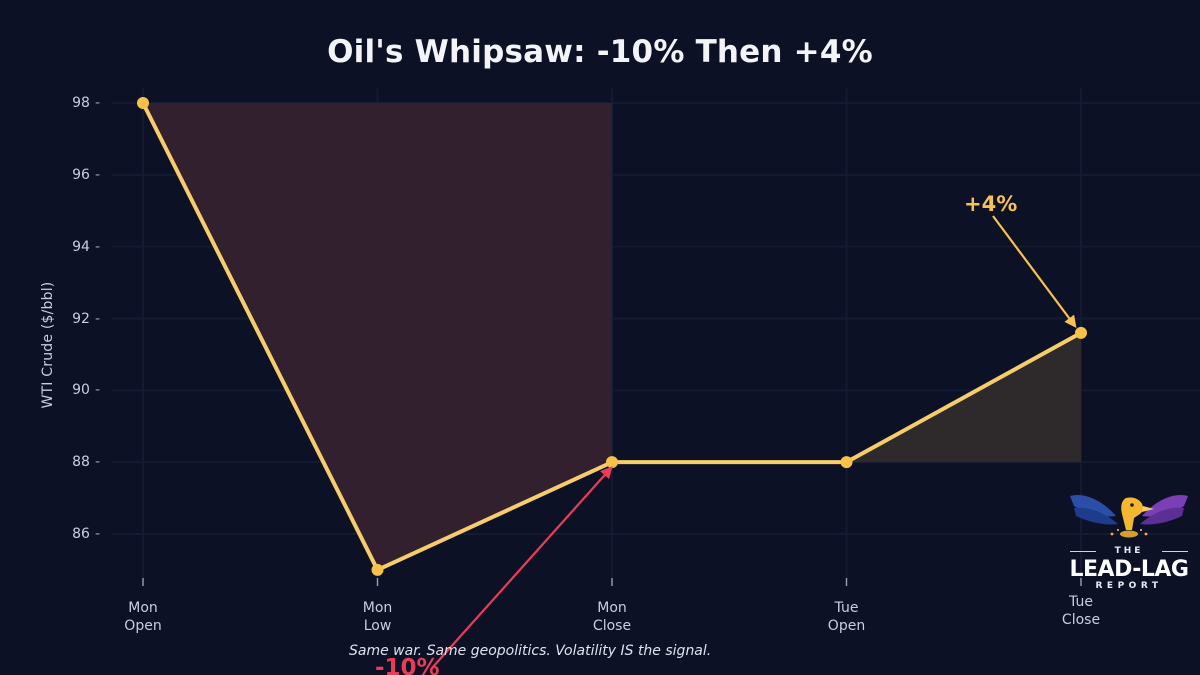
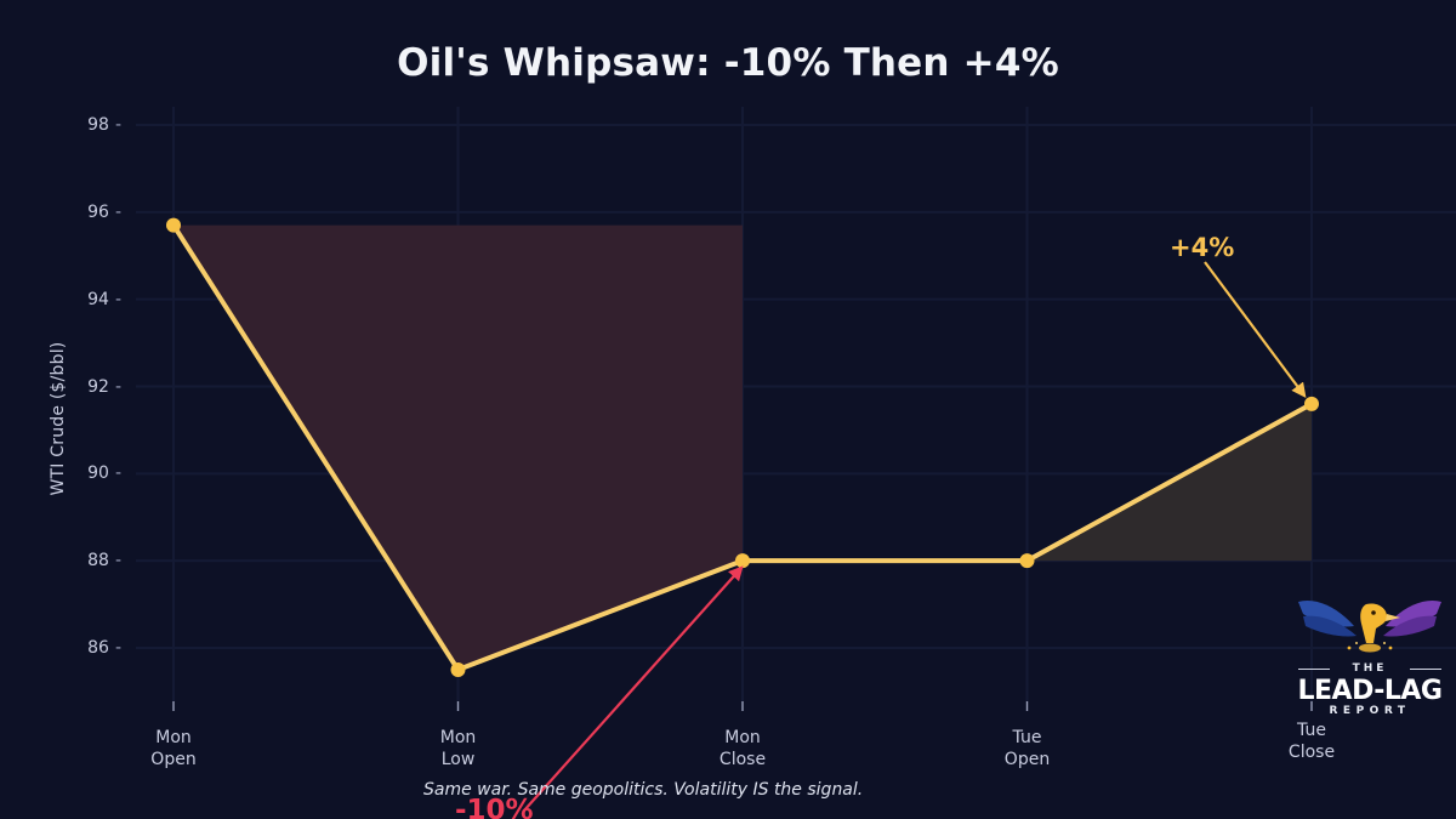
Mon Open: 98.0 -> 95.7
Mon Low: 85.0 -> 85.5
